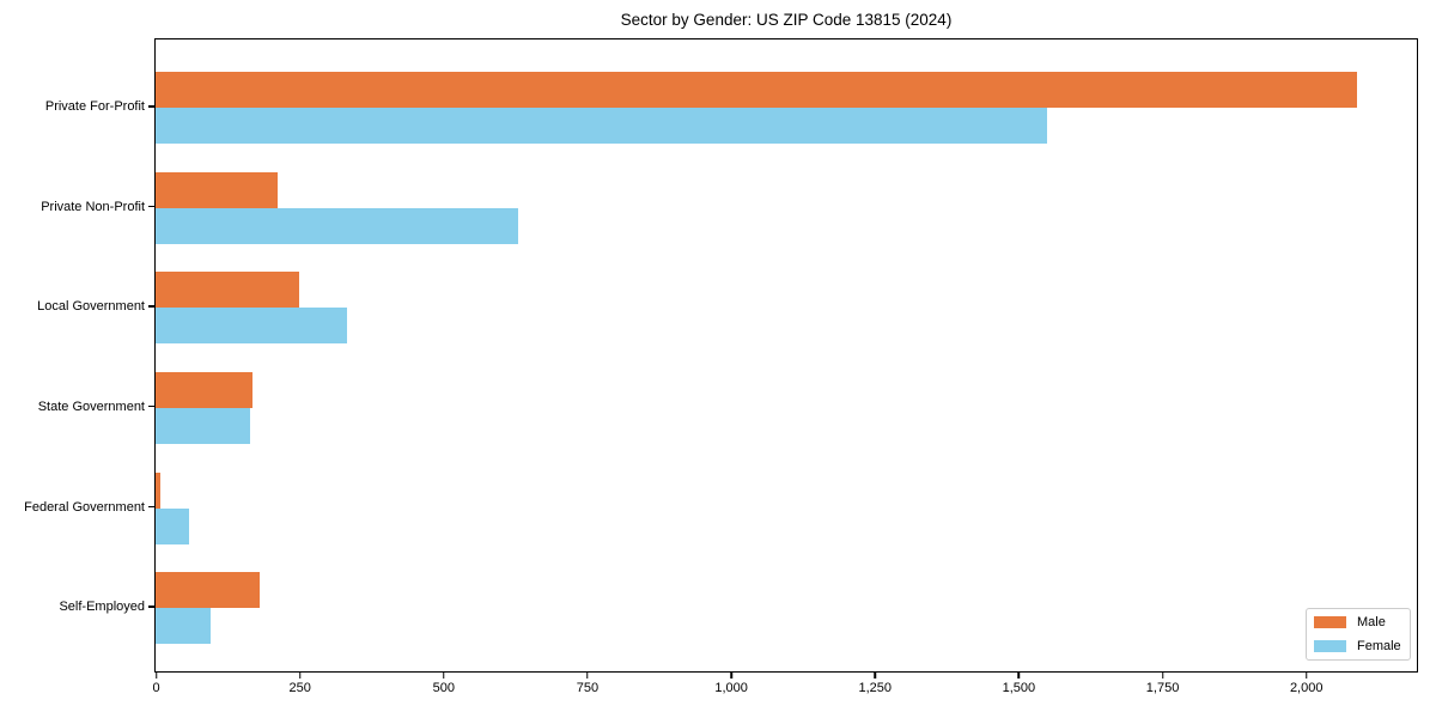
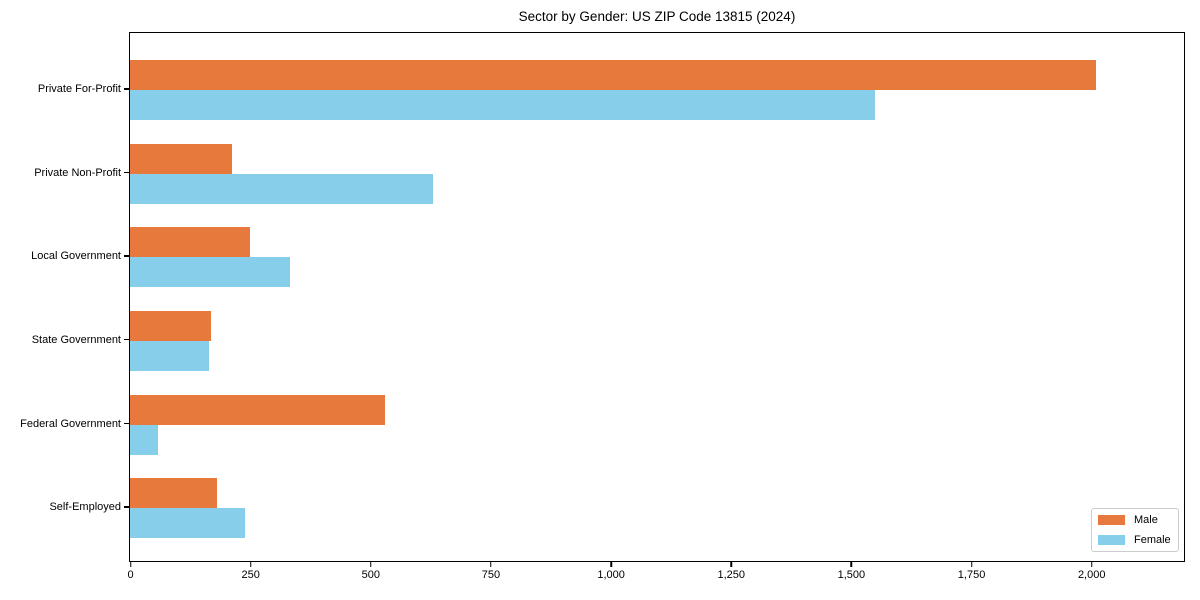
Male/Private For-Profit: 2090 -> 2010
Male/Federal Government: 10 -> 530
Female/Self-Employed: 100 -> 240
